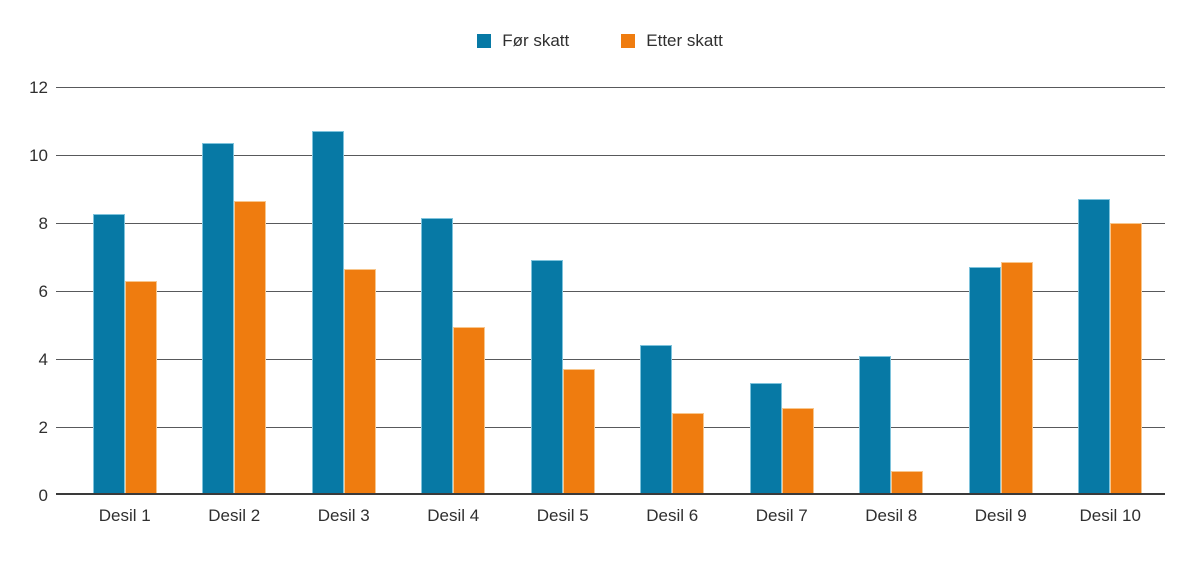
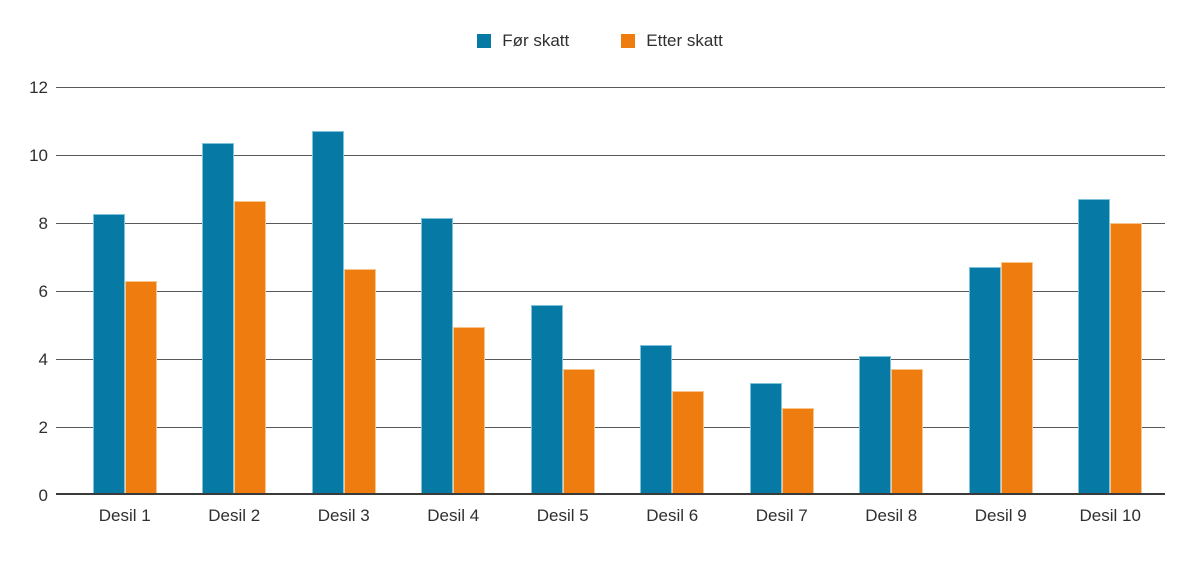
Før skatt/Desil 5: 6.9 -> 5.6
Etter skatt/Desil 6: 2.4 -> 3.0
Etter skatt/Desil 8: 0.7 -> 3.7
